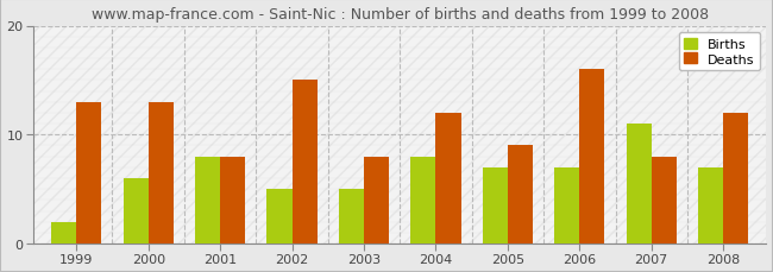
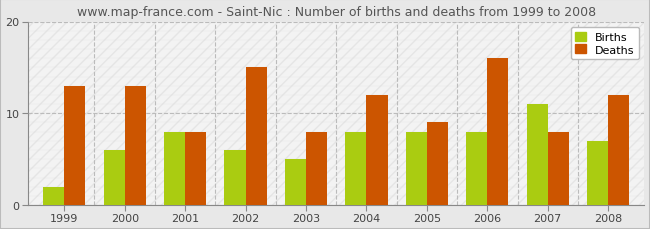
Births/2002: 5 -> 6
Births/2005: 7 -> 8
Births/2006: 7 -> 8
